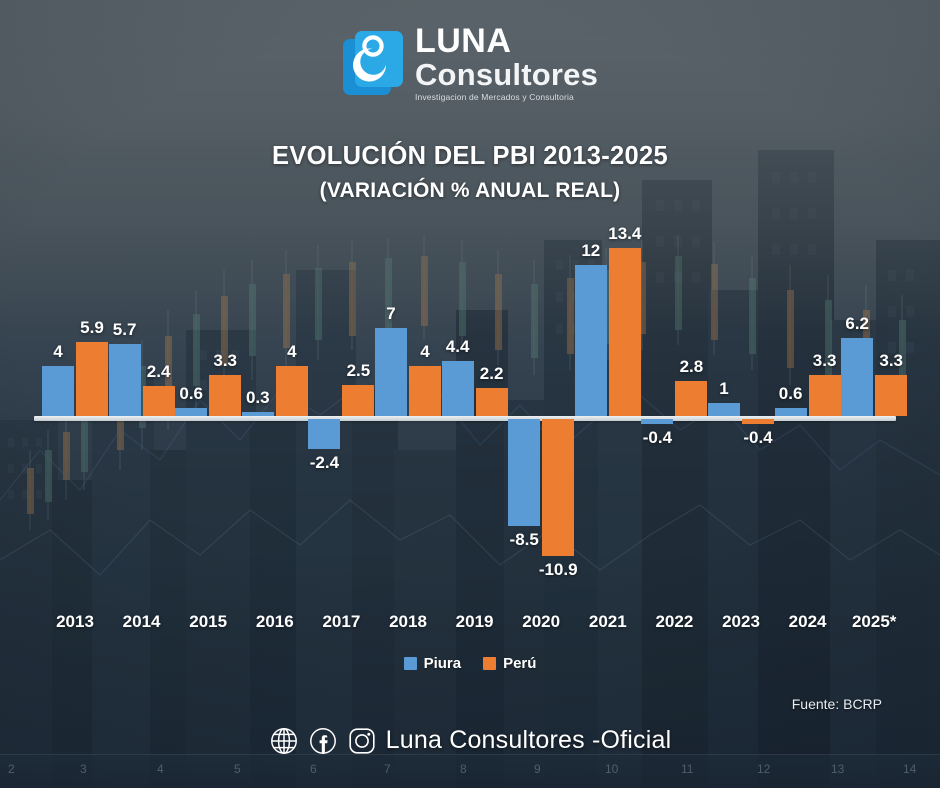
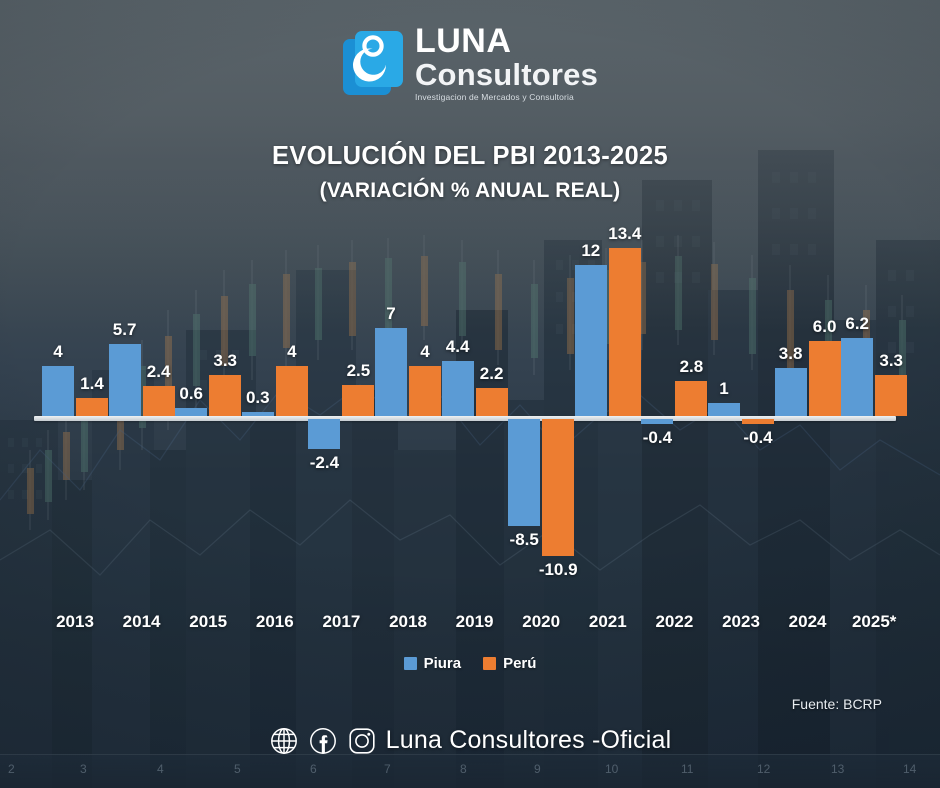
Perú/2013: 5.9 -> 1.4
Piura/2024: 0.6 -> 3.8
Perú/2024: 3.3 -> 6.0
